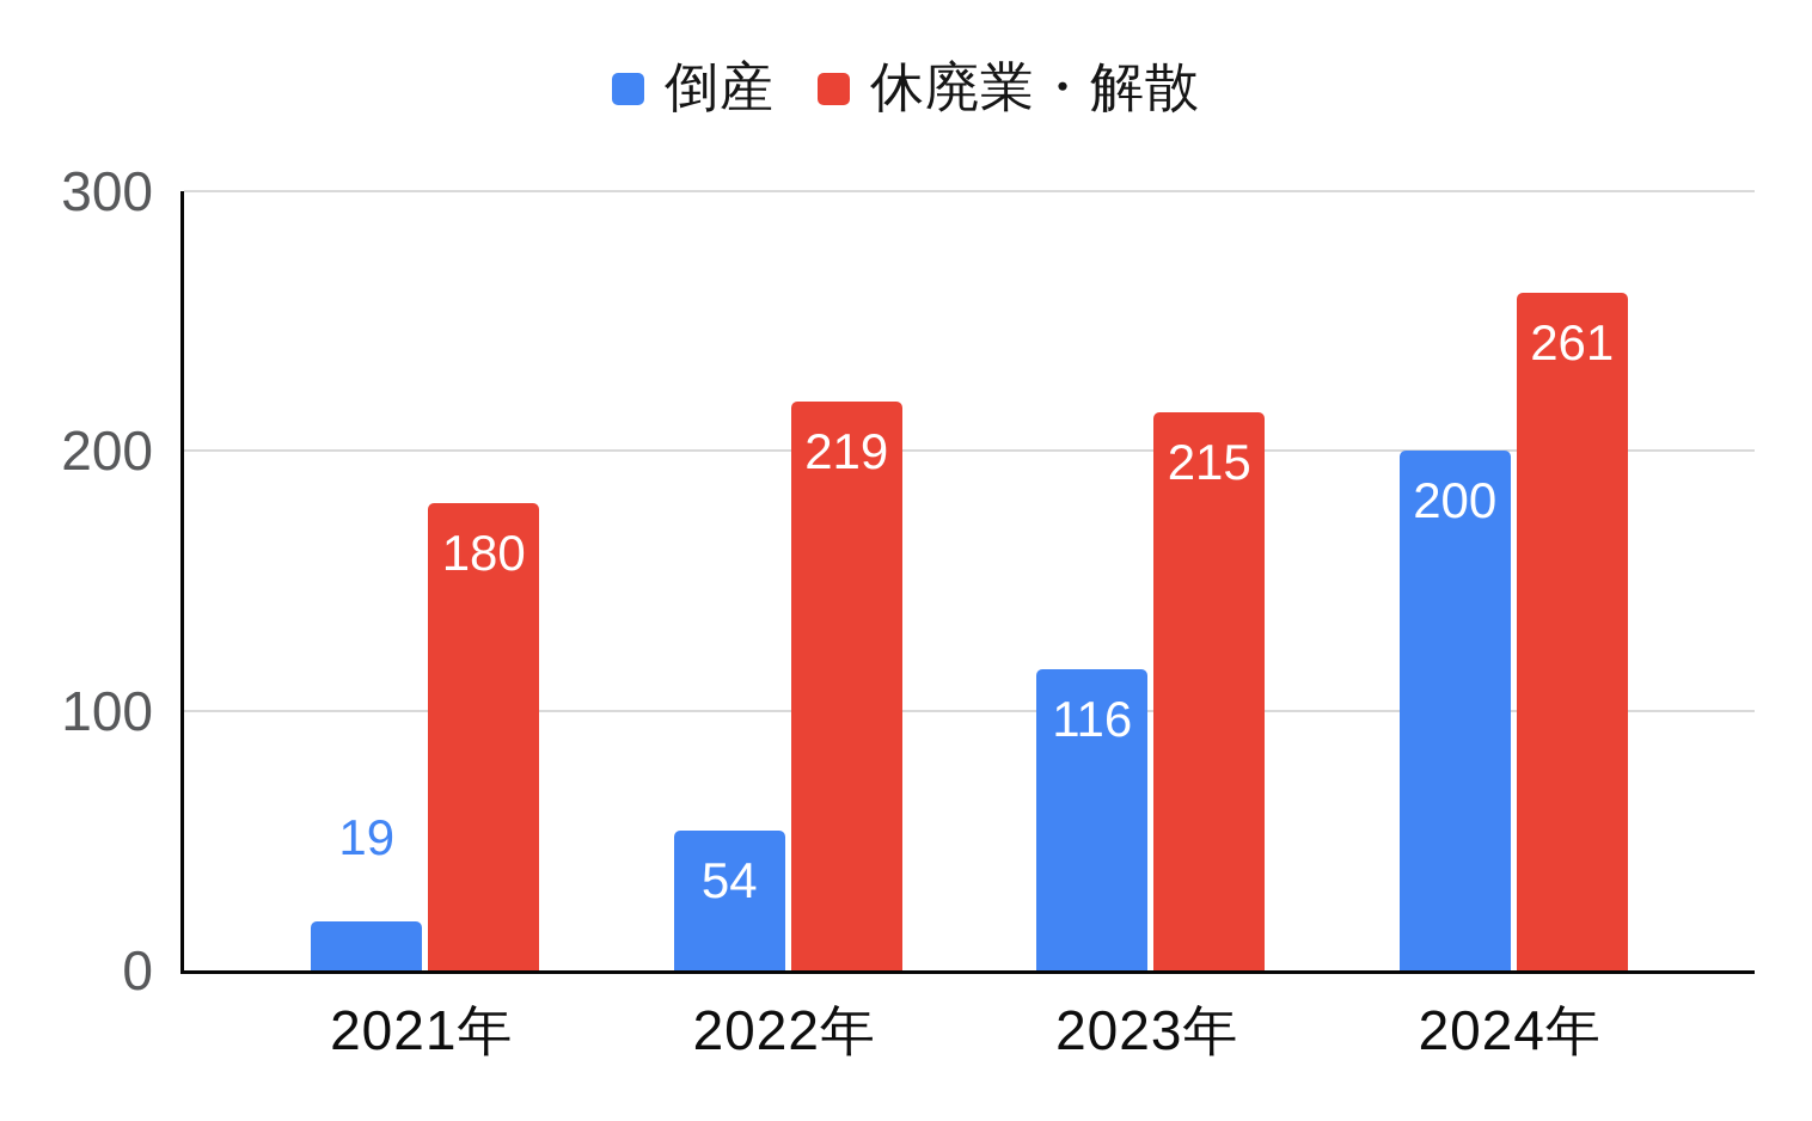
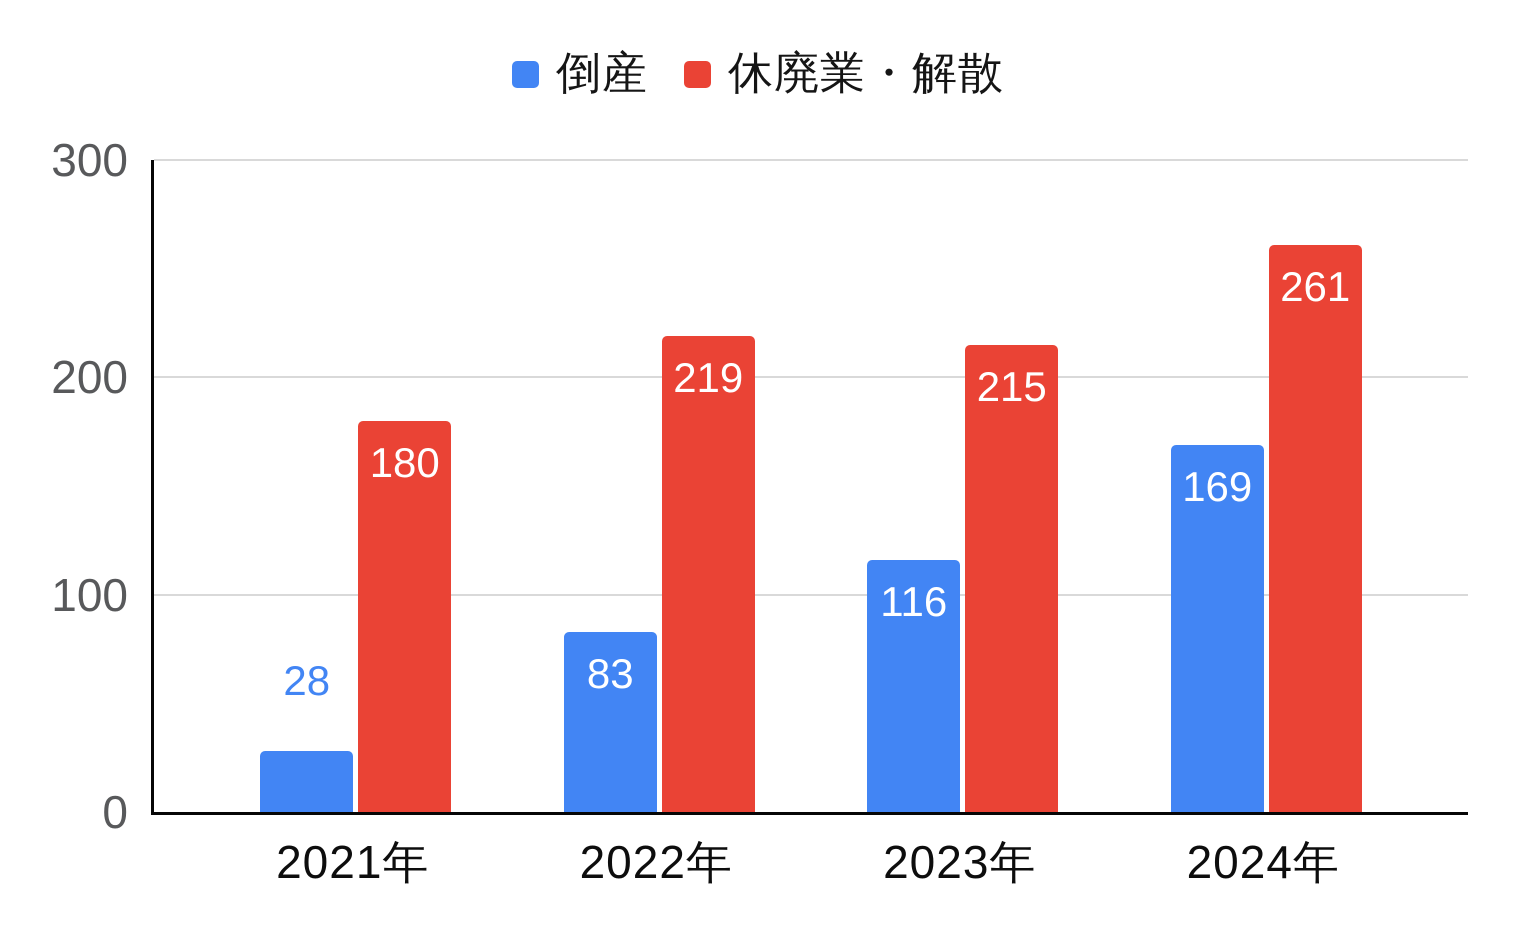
倒産/2021年: 19 -> 28
倒産/2022年: 54 -> 83
倒産/2024年: 200 -> 169
